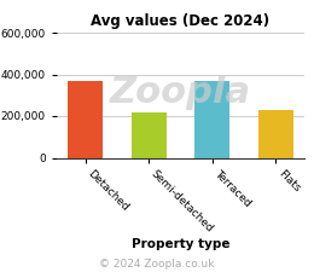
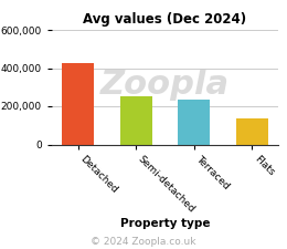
Detached: 370,000 -> 420,000
Semi-detached: 220,000 -> 260,000
Terraced: 370,000 -> 240,000
Flats: 230,000 -> 140,000
